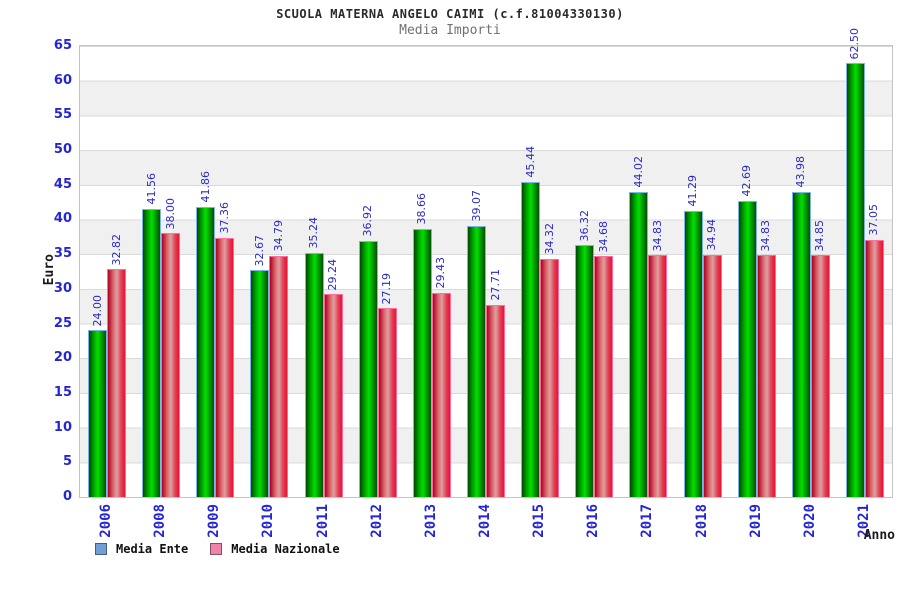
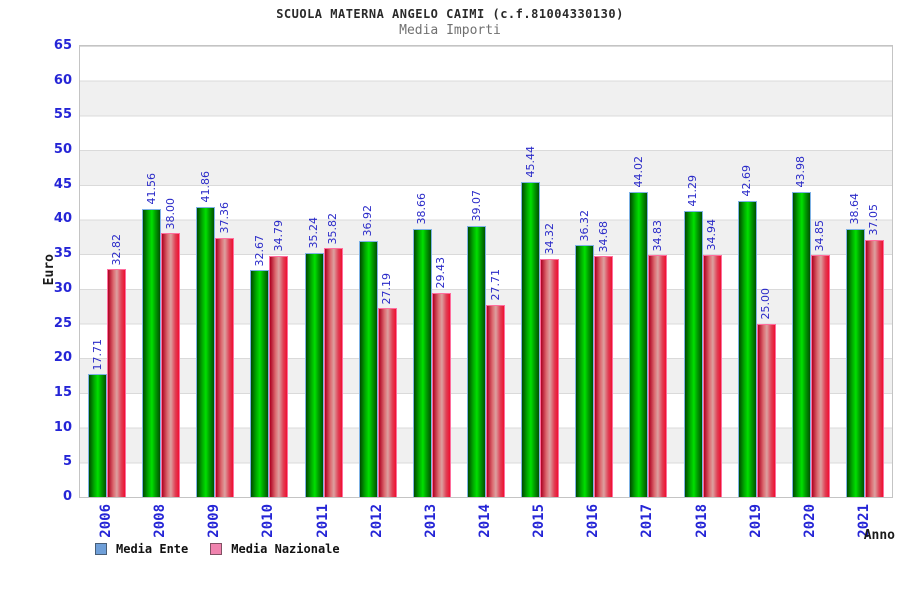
Media Ente/2006: 24.00 -> 17.71
Media Nazionale/2011: 29.24 -> 35.82
Media Nazionale/2019: 34.83 -> 25.00
Media Ente/2021: 62.50 -> 38.64
